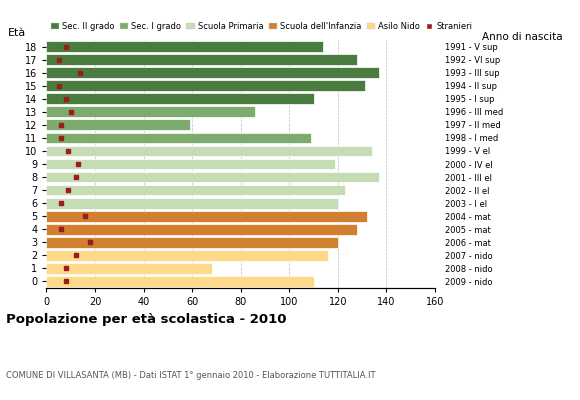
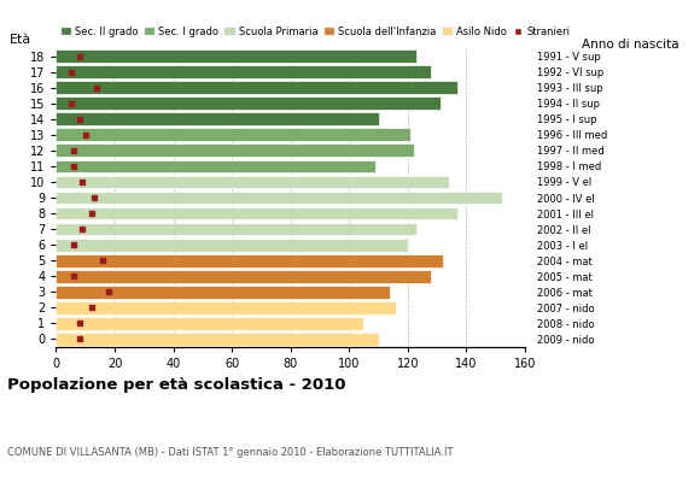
18: 114 -> 123
13: 86 -> 121
12: 59 -> 122
9: 119 -> 152
3: 120 -> 114
1: 68 -> 105
